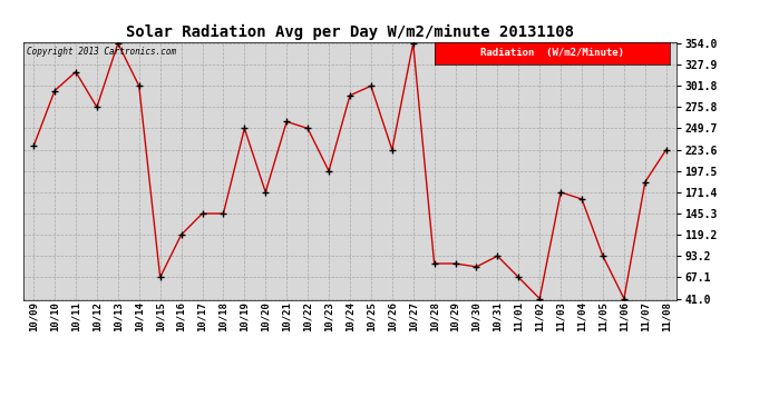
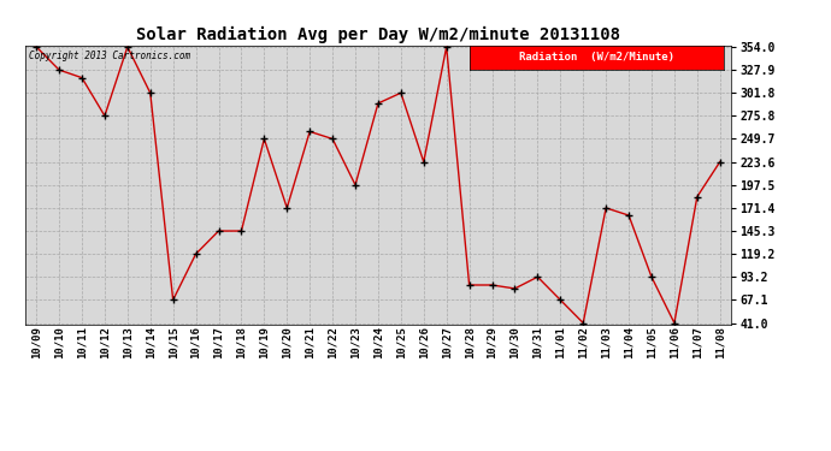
10/09: 228 -> 354
10/10: 296 -> 328
